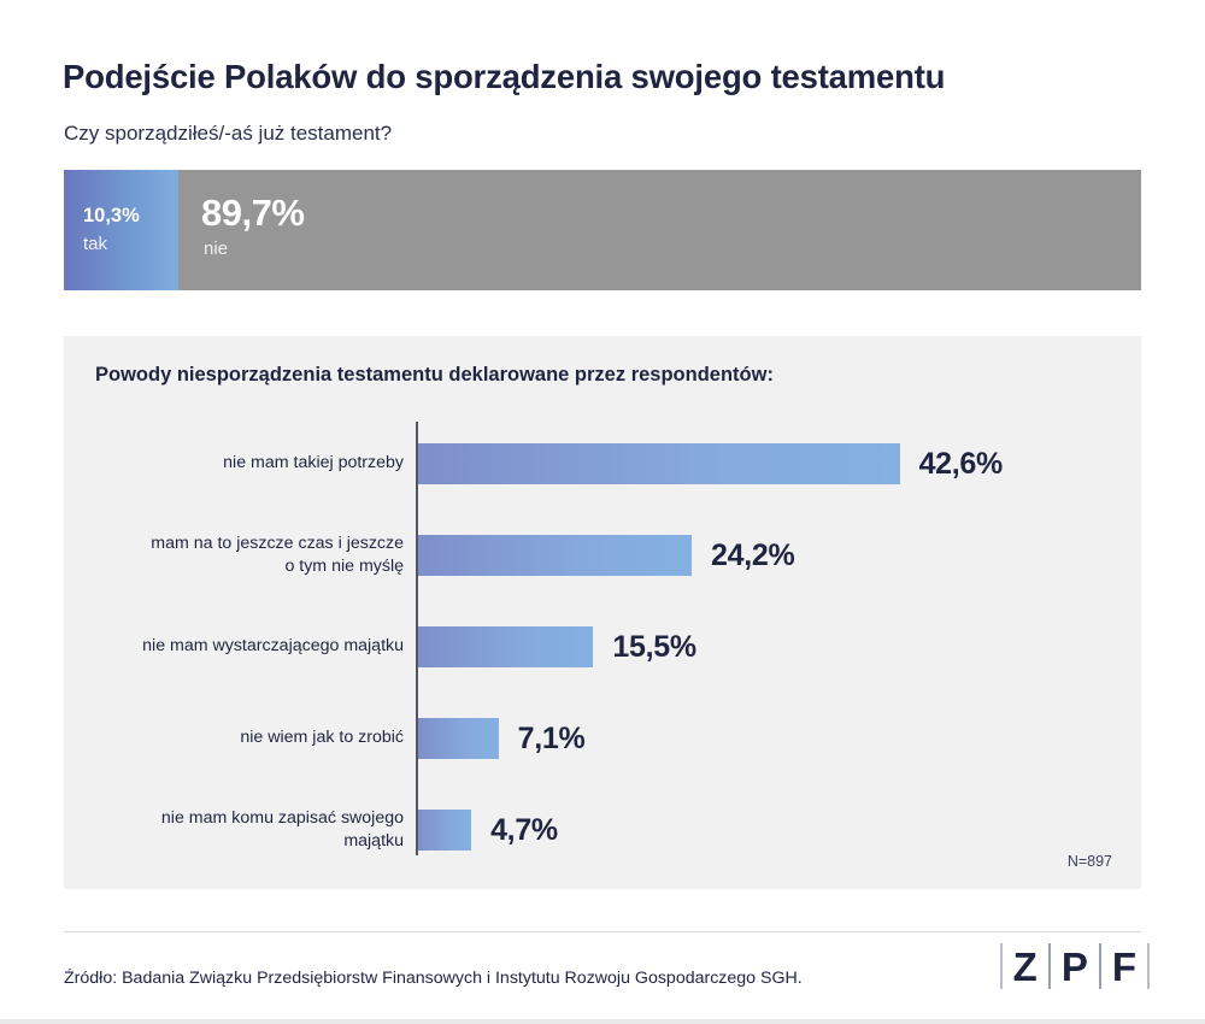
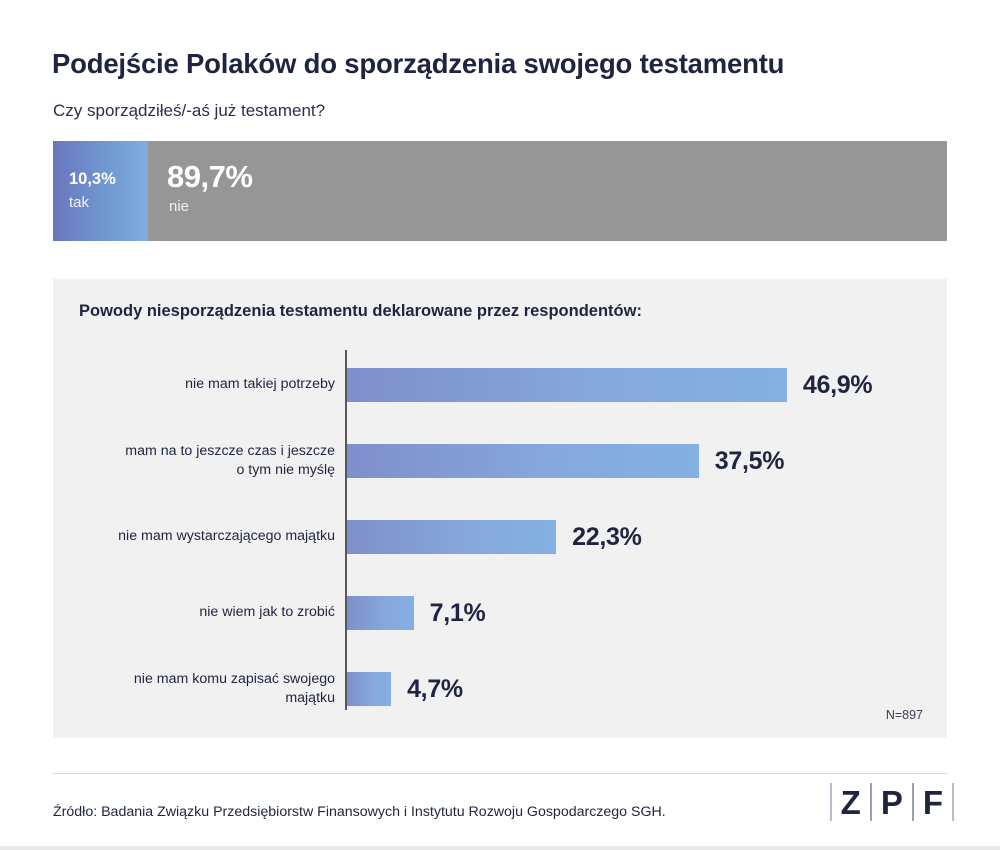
nie mam takiej potrzeby: 42,6% -> 46,9%
mam na to jeszcze czas i jeszcze o tym nie myślę: 24,2% -> 37,5%
nie mam wystarczającego majątku: 15,5% -> 22,3%
